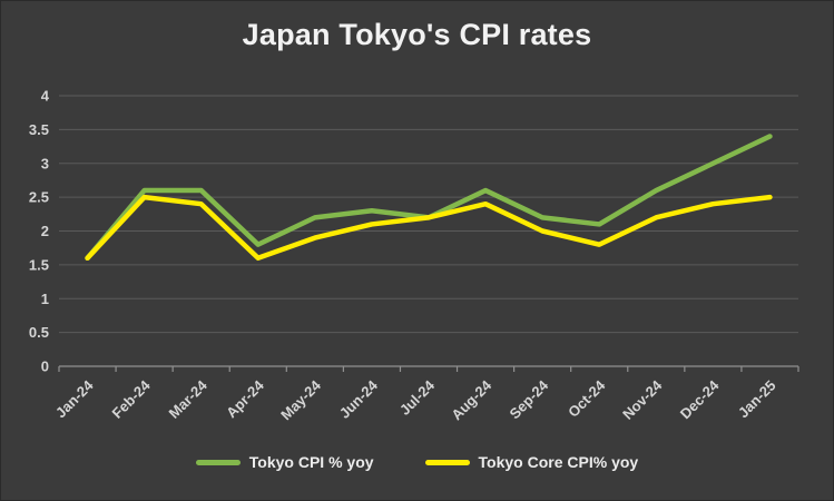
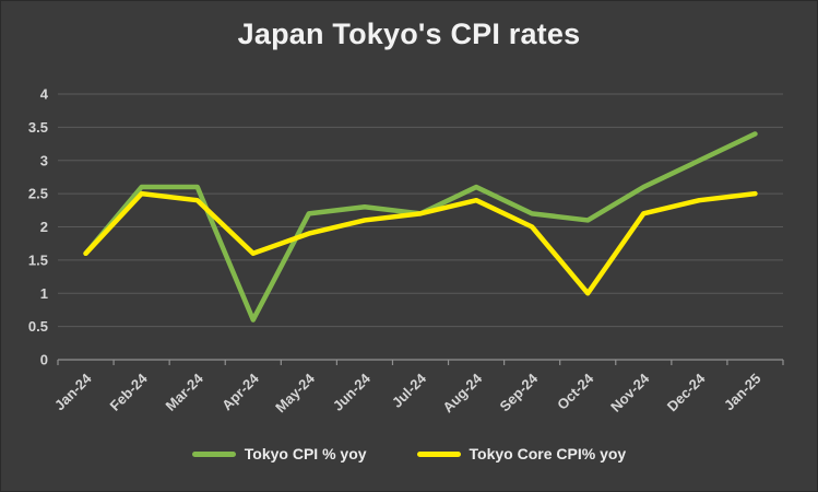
Tokyo CPI % yoy/Apr-24: 1.8 -> 0.6
Tokyo Core CPI% yoy/Oct-24: 1.8 -> 1.0
